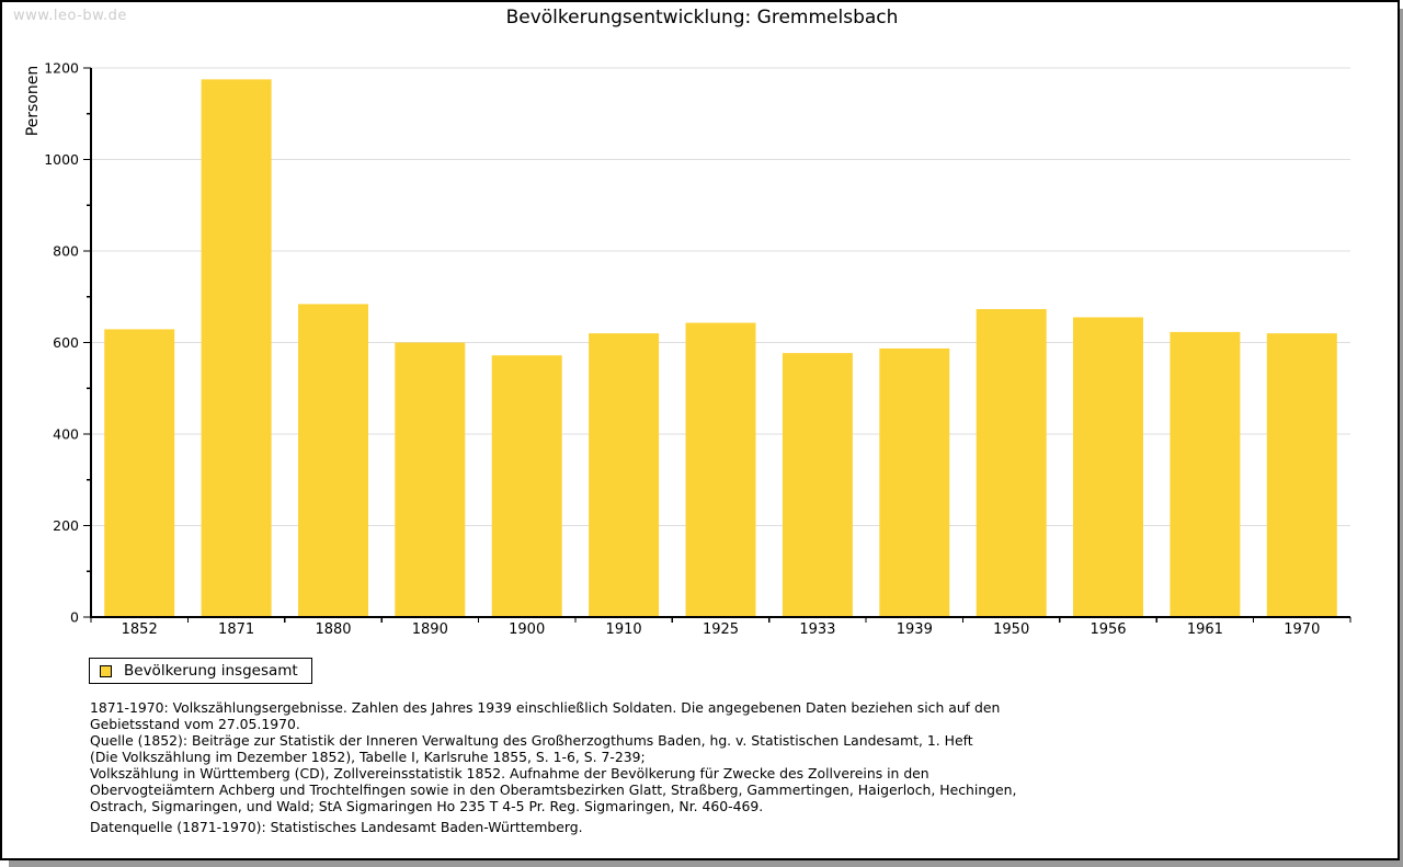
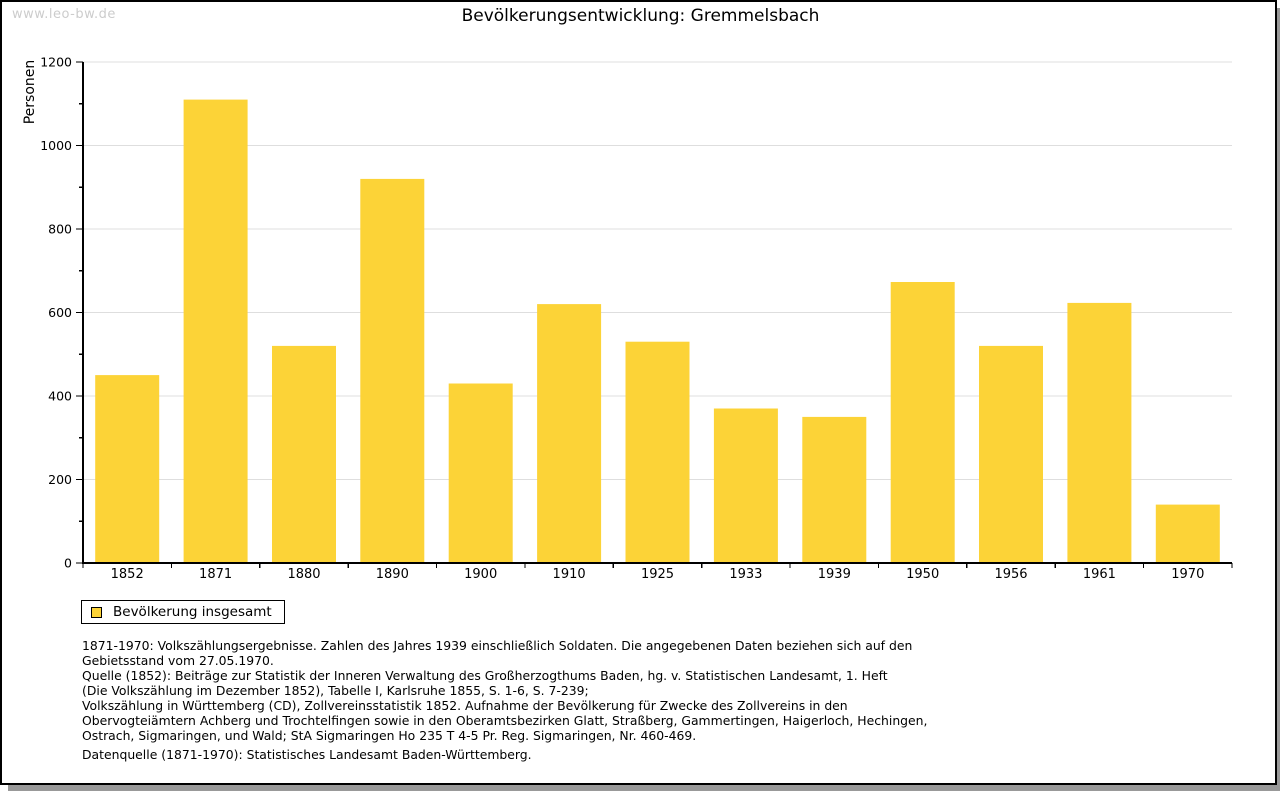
1852: 630 -> 450
1871: 1180 -> 1110
1880: 680 -> 520
1890: 600 -> 920
1900: 570 -> 430
1925: 640 -> 530
1933: 580 -> 370
1939: 590 -> 350
1956: 660 -> 520
1970: 620 -> 140
